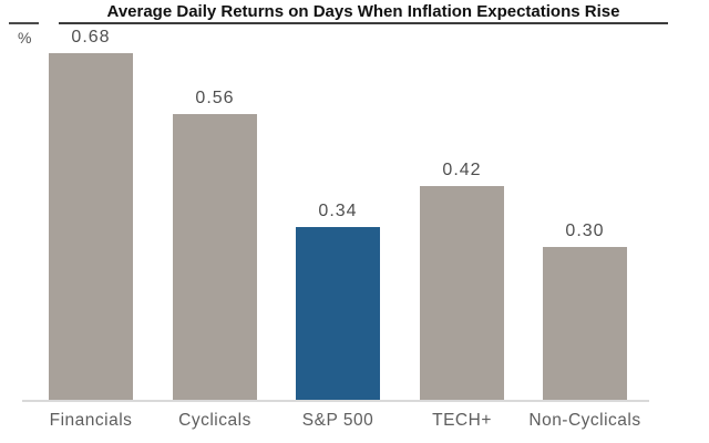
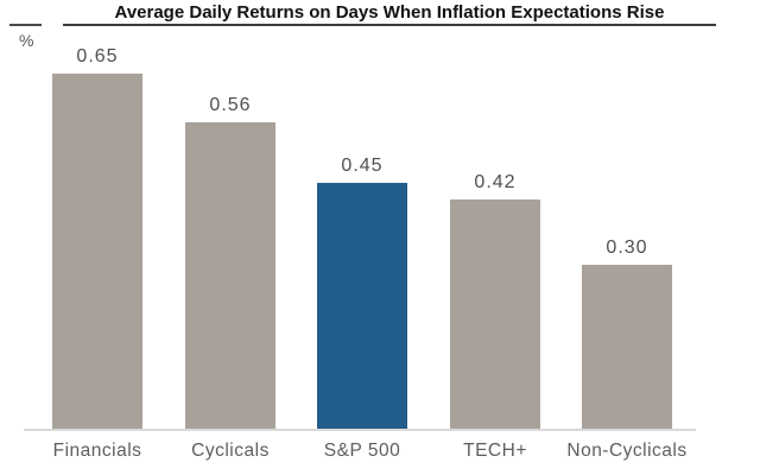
Financials: 0.68 -> 0.65
S&P 500: 0.34 -> 0.45
